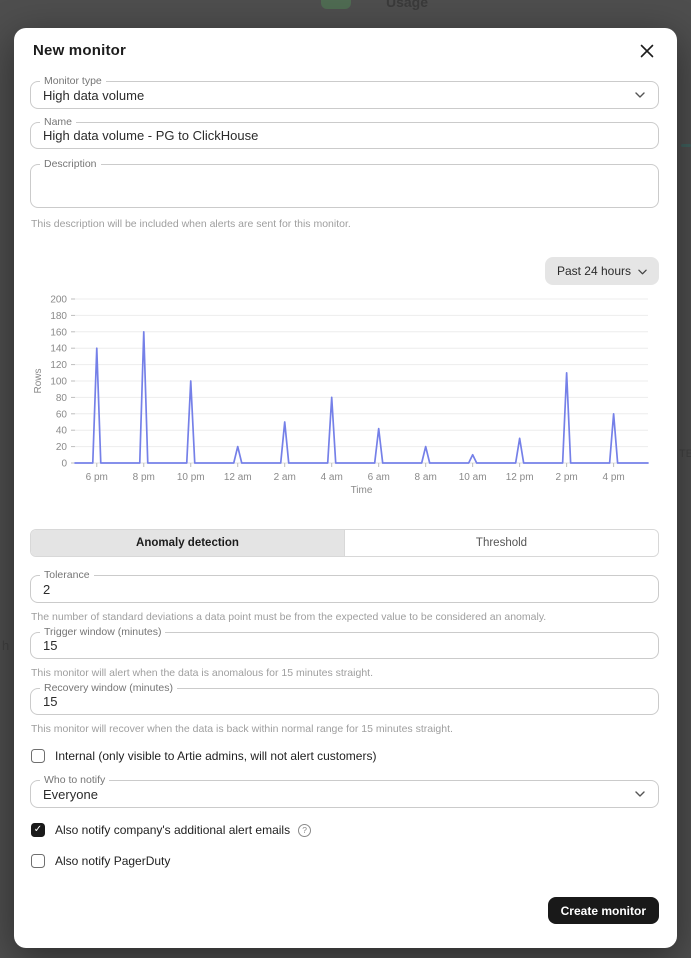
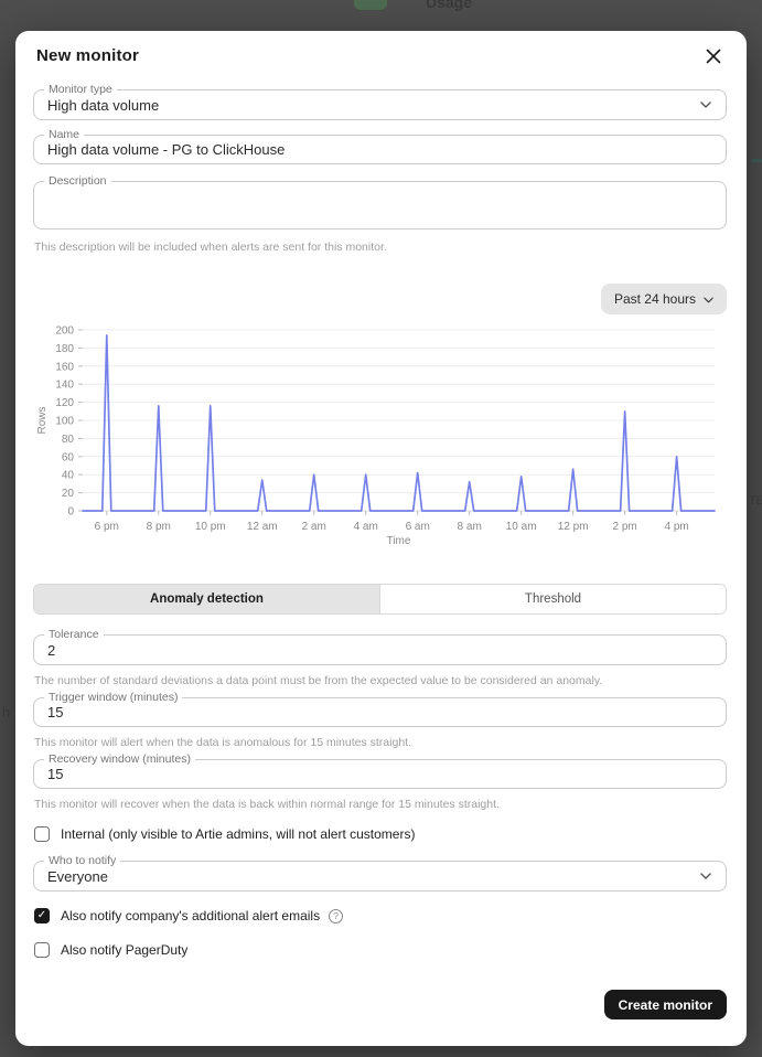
6 pm: 140 -> 190
8 pm: 160 -> 120
10 pm: 100 -> 120
12 am: 20 -> 30
2 am: 50 -> 40
4 am: 80 -> 40
8 am: 20 -> 30
10 am: 10 -> 40
12 pm: 30 -> 50
